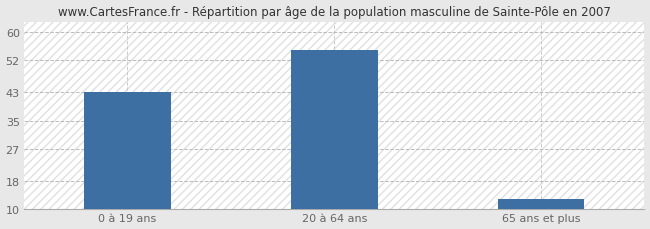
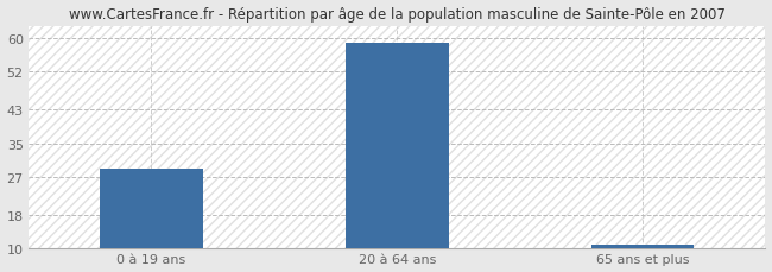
0 à 19 ans: 43 -> 29
20 à 64 ans: 55 -> 59
65 ans et plus: 13 -> 11
